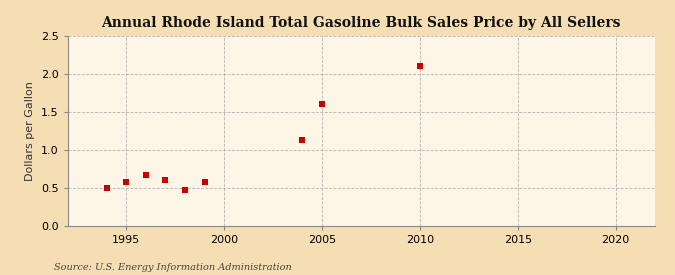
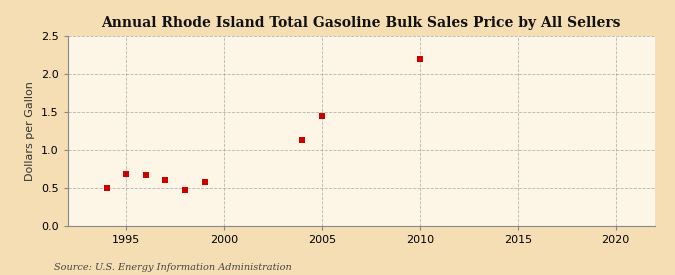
1995: 0.57 -> 0.68
2005: 1.60 -> 1.44
2010: 2.10 -> 2.20
